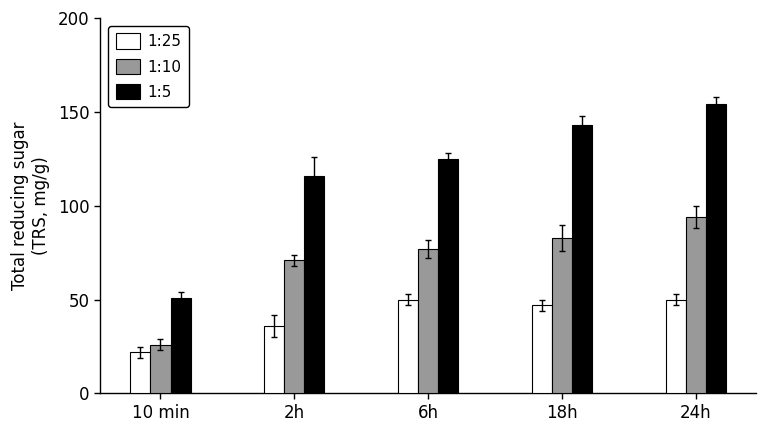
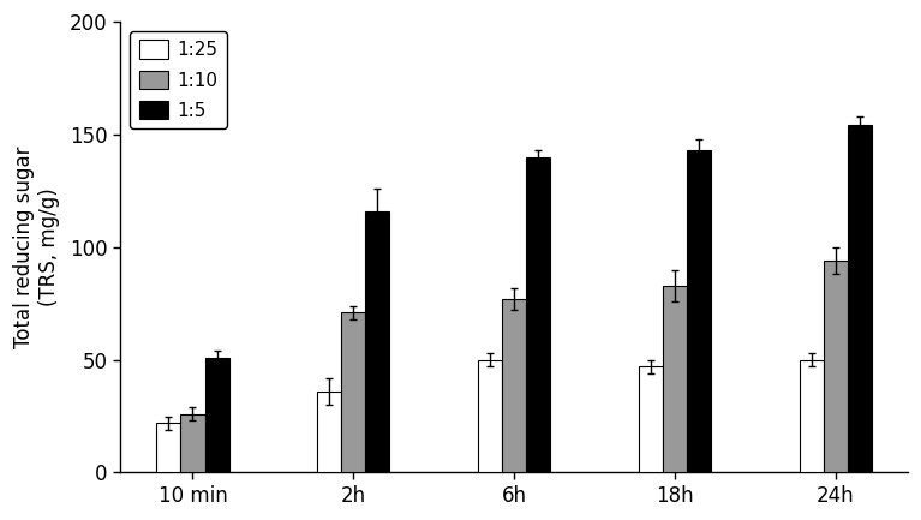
1:5/6h: 125 -> 140
